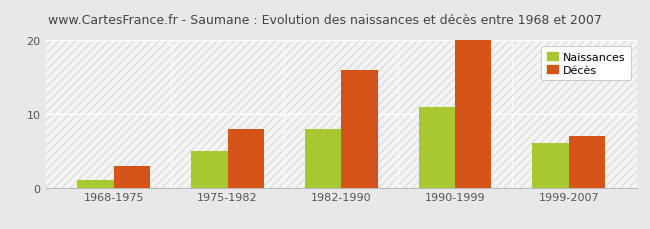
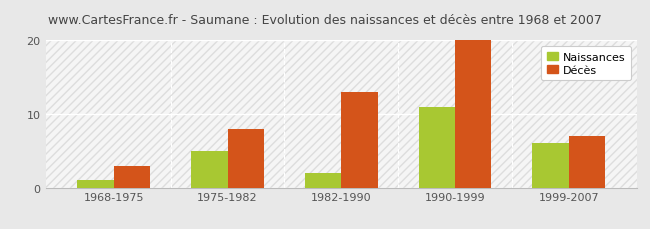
Naissances/1982-1990: 8 -> 2
Décès/1982-1990: 16 -> 13
